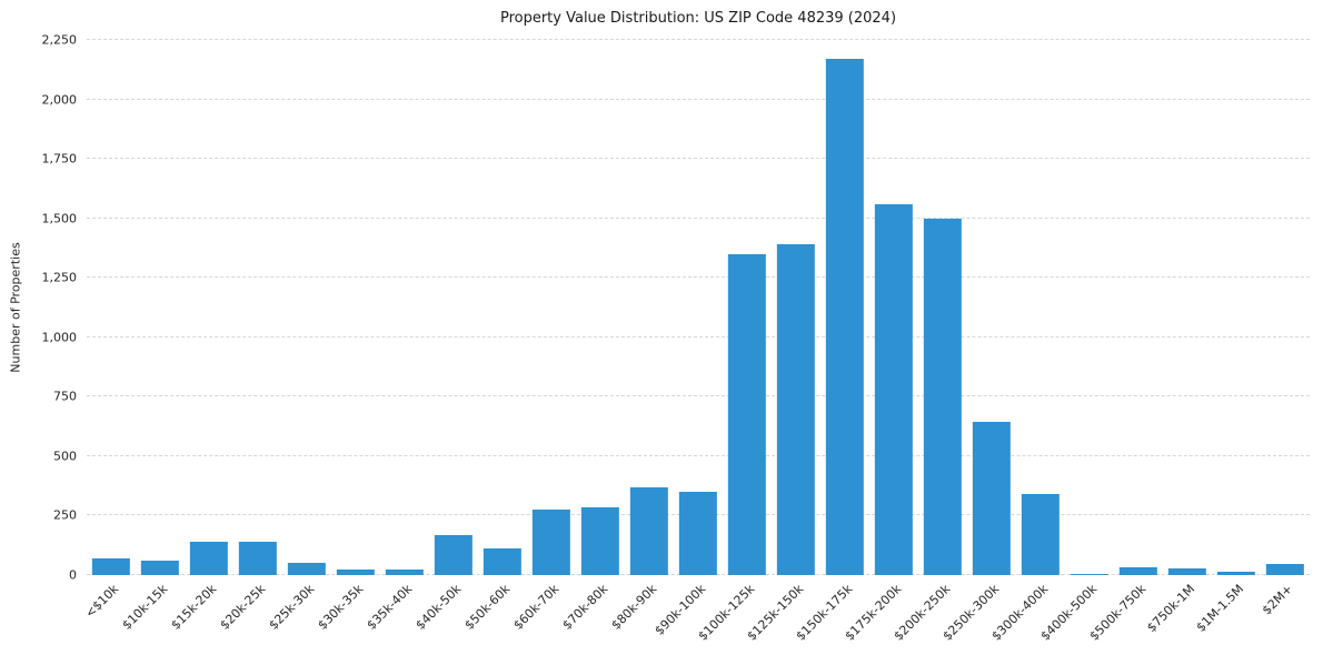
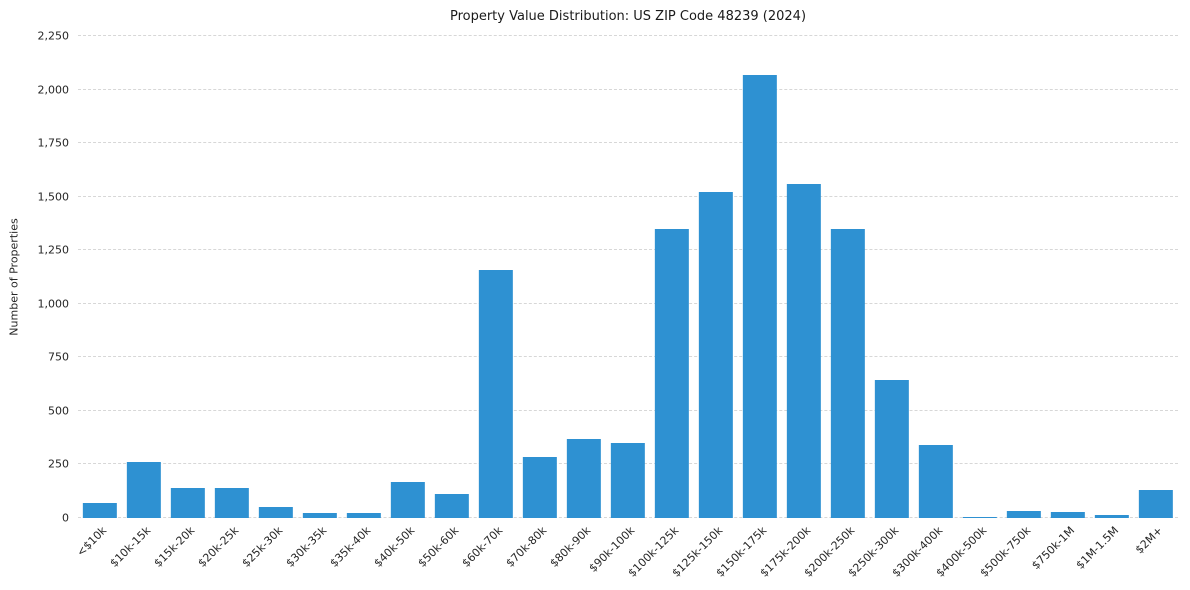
$10k-15k: 60 -> 260
$60k-70k: 280 -> 1160
$125k-150k: 1390 -> 1520
$150k-175k: 2170 -> 2070
$200k-250k: 1500 -> 1350
$2M+: 40 -> 130
